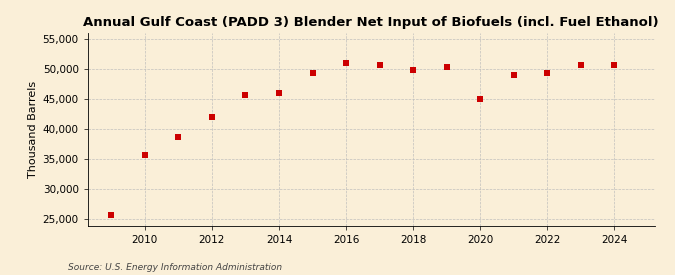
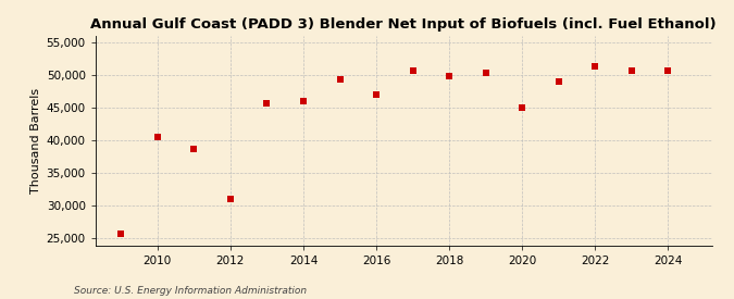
2010: 35,700 -> 40,600
2012: 42,000 -> 31,000
2016: 51,000 -> 47,000
2022: 49,400 -> 51,400
